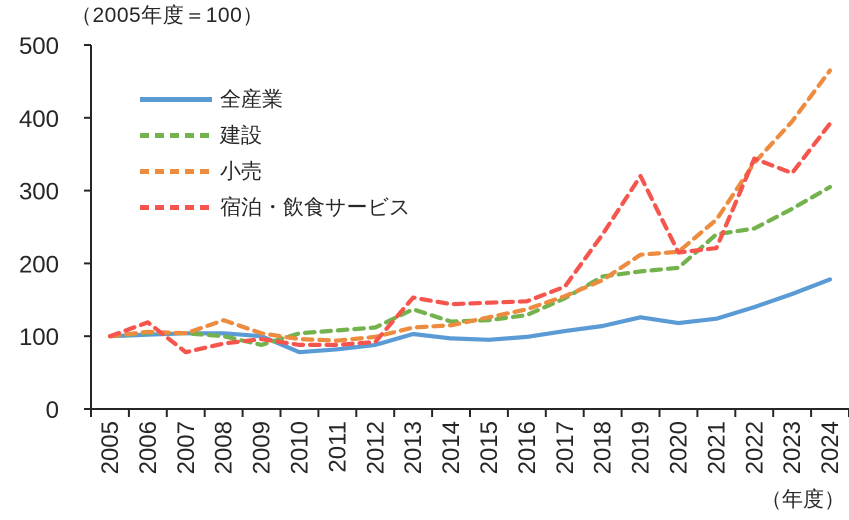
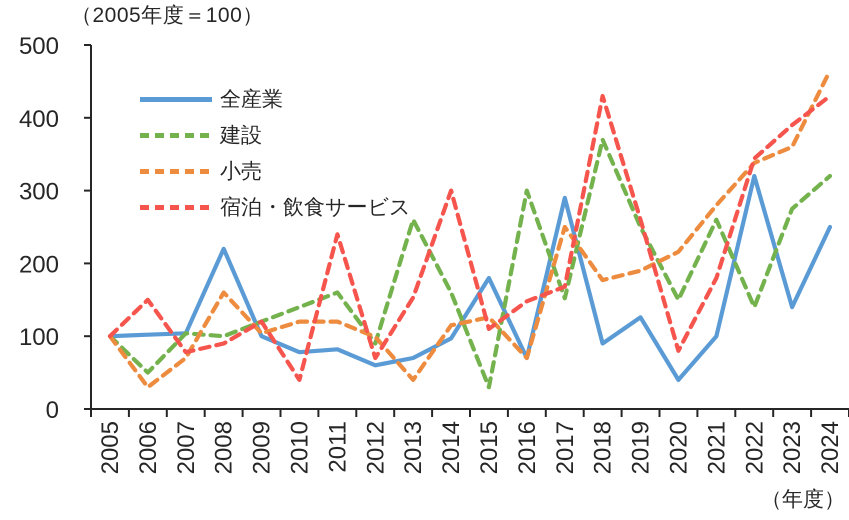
建設/2006: 100 -> 50
小売/2006: 110 -> 30
宿泊・飲食サービス/2006: 120 -> 150
小売/2007: 100 -> 70
全産業/2008: 100 -> 220
小売/2008: 120 -> 160
建設/2009: 90 -> 120
宿泊・飲食サービス/2009: 100 -> 120
建設/2010: 100 -> 140
小売/2010: 100 -> 120
宿泊・飲食サービス/2010: 90 -> 40
建設/2011: 110 -> 160
小売/2011: 90 -> 120
宿泊・飲食サービス/2011: 90 -> 240
全産業/2012: 90 -> 60
建設/2012: 110 -> 90
宿泊・飲食サービス/2012: 90 -> 70
全産業/2013: 100 -> 70
建設/2013: 140 -> 260
小売/2013: 110 -> 40
建設/2014: 120 -> 160
宿泊・飲食サービス/2014: 140 -> 300
全産業/2015: 100 -> 180
建設/2015: 120 -> 30
宿泊・飲食サービス/2015: 150 -> 110
全産業/2016: 100 -> 70
建設/2016: 130 -> 300
小売/2016: 140 -> 70
全産業/2017: 110 -> 290
小売/2017: 160 -> 250
全産業/2018: 110 -> 90
建設/2018: 180 -> 370
宿泊・飲食サービス/2018: 240 -> 430
建設/2019: 190 -> 250
小売/2019: 210 -> 190
宿泊・飲食サービス/2019: 320 -> 260
全産業/2020: 120 -> 40
建設/2020: 190 -> 150
宿泊・飲食サービス/2020: 220 -> 80
全産業/2021: 120 -> 100
建設/2021: 240 -> 260
小売/2021: 260 -> 280
宿泊・飲食サービス/2021: 220 -> 180
全産業/2022: 140 -> 320
建設/2022: 250 -> 140
全産業/2023: 160 -> 140
小売/2023: 400 -> 360
宿泊・飲食サービス/2023: 320 -> 390
全産業/2024: 180 -> 250
建設/2024: 300 -> 320
宿泊・飲食サービス/2024: 390 -> 430
